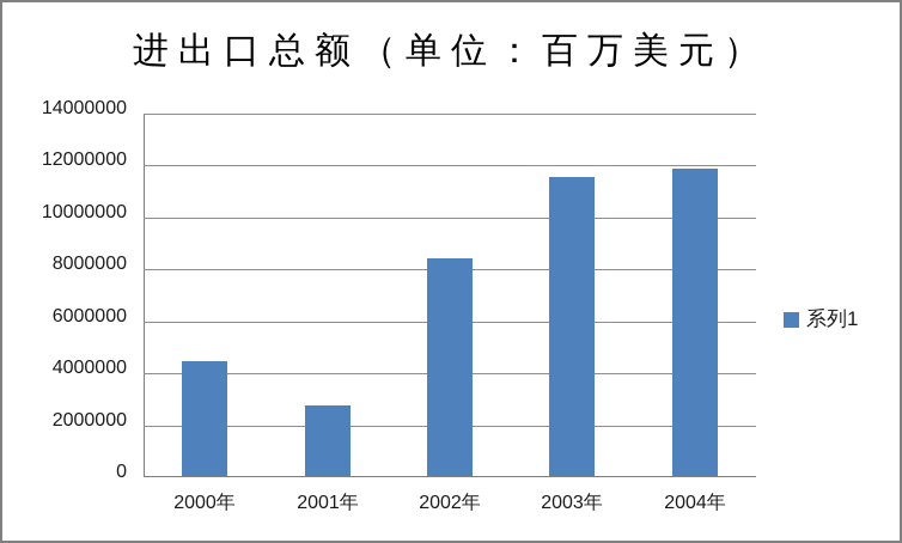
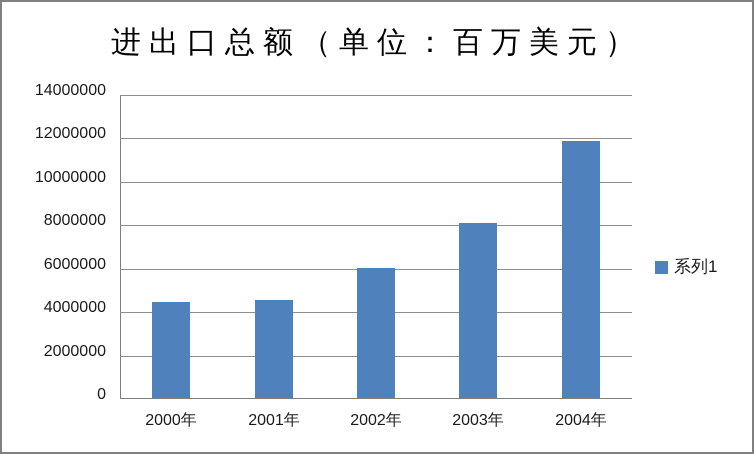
2001年: 2700000 -> 4500000
2002年: 8400000 -> 6000000
2003年: 11500000 -> 8000000
